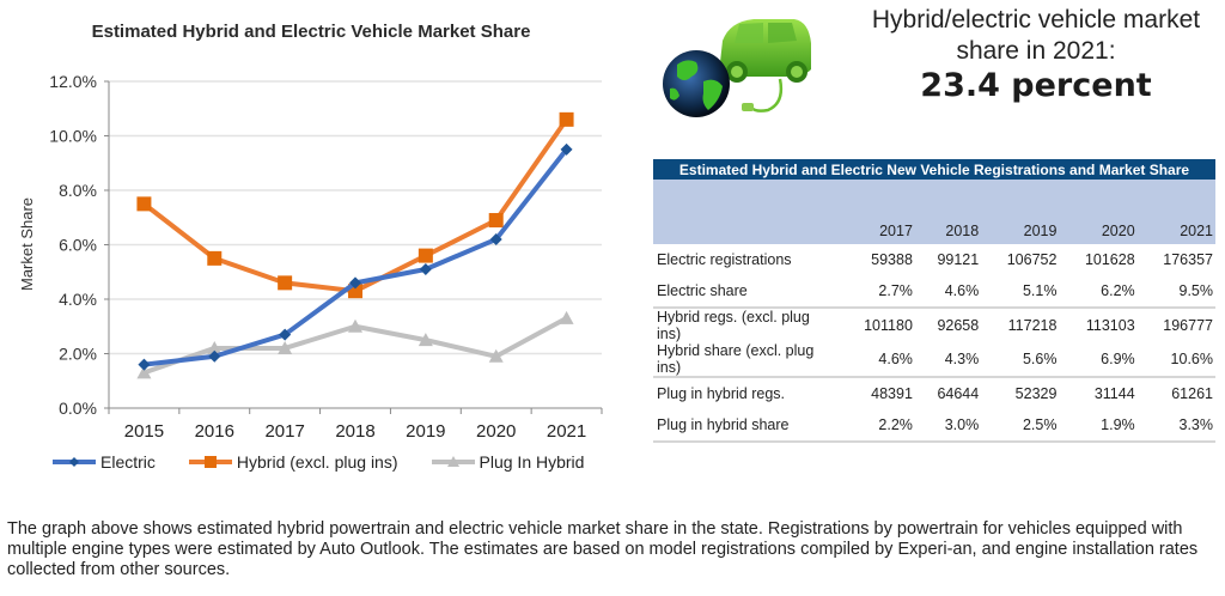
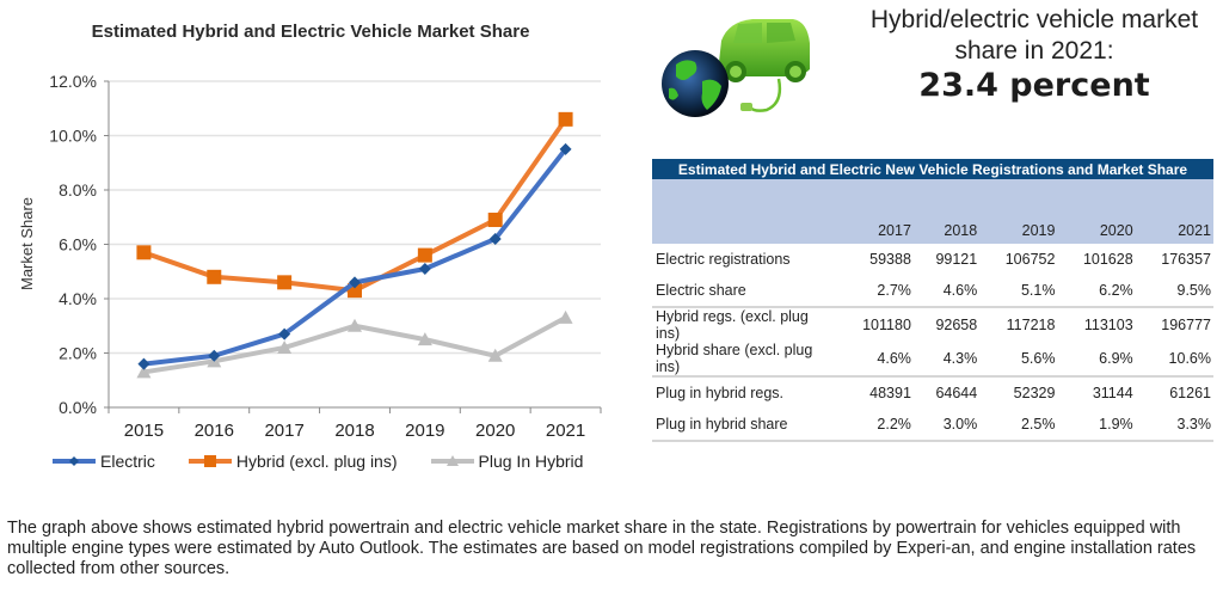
Hybrid (excl. plug ins)/2015: 7.5% -> 5.7%
Hybrid (excl. plug ins)/2016: 5.5% -> 4.8%
Plug In Hybrid/2016: 2.2% -> 1.7%
